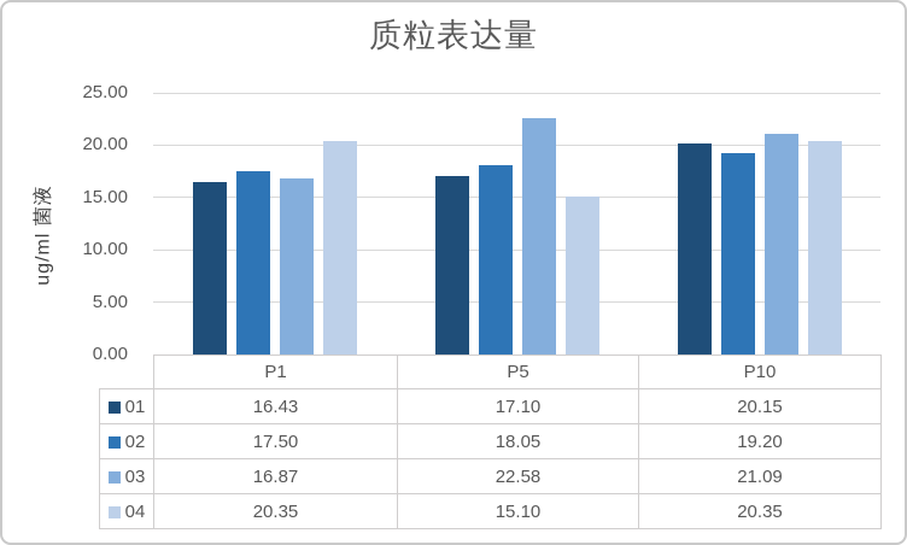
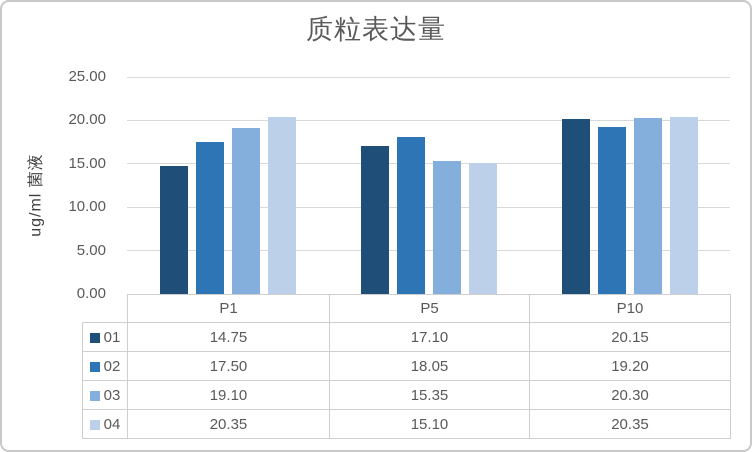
01/P1: 16.43 -> 14.75
03/P1: 16.87 -> 19.10
03/P5: 22.58 -> 15.35
03/P10: 21.09 -> 20.30
